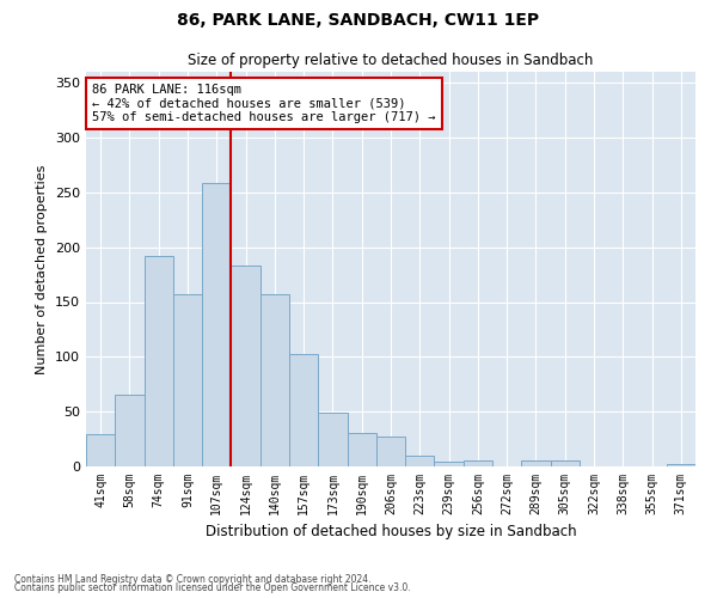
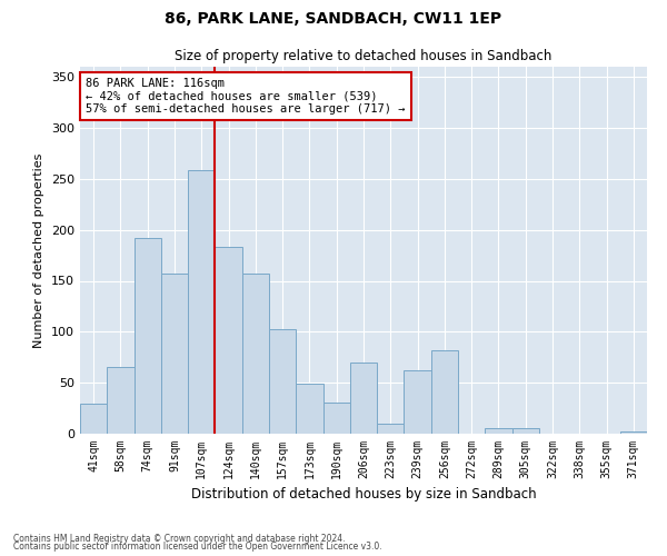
206sqm: 27 -> 70
239sqm: 4 -> 62
256sqm: 5 -> 82
